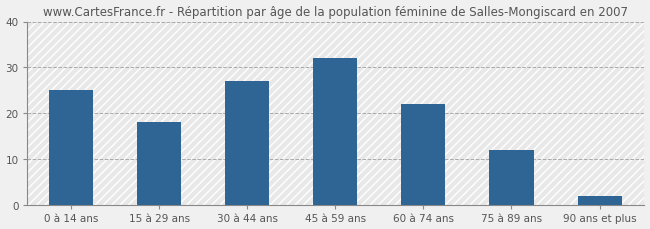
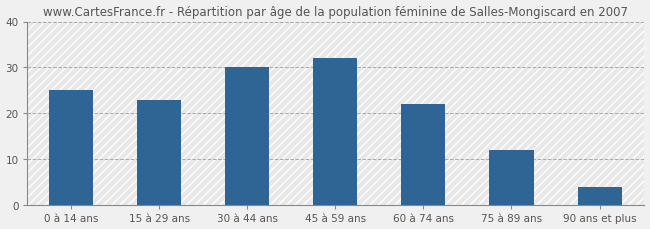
15 à 29 ans: 18 -> 23
30 à 44 ans: 27 -> 30
90 ans et plus: 2 -> 4
